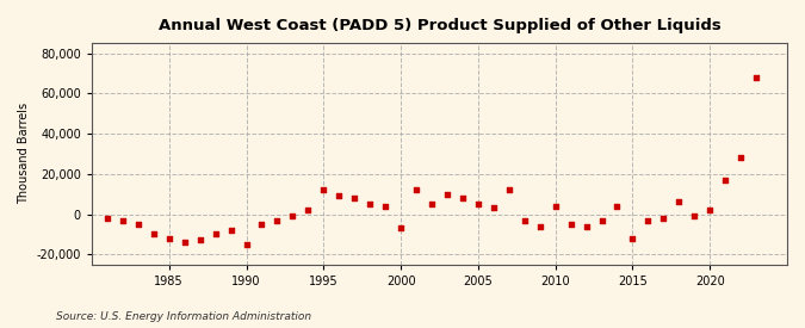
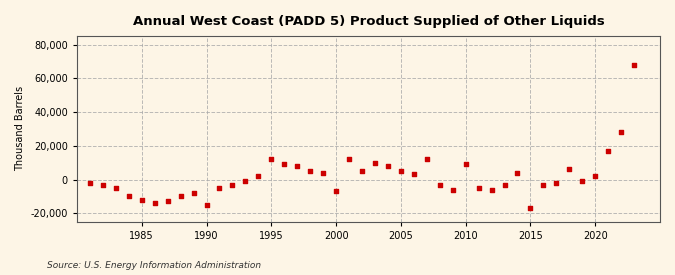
2010: 4,000 -> 9,000
2015: -12,000 -> -17,000
